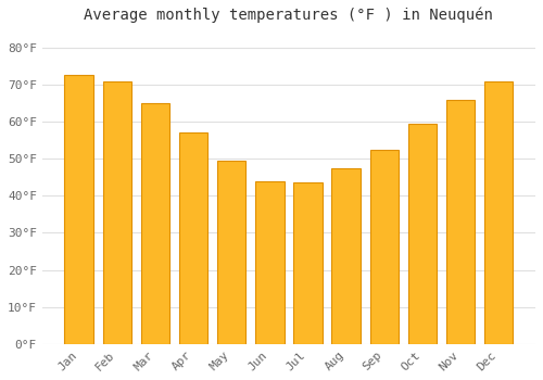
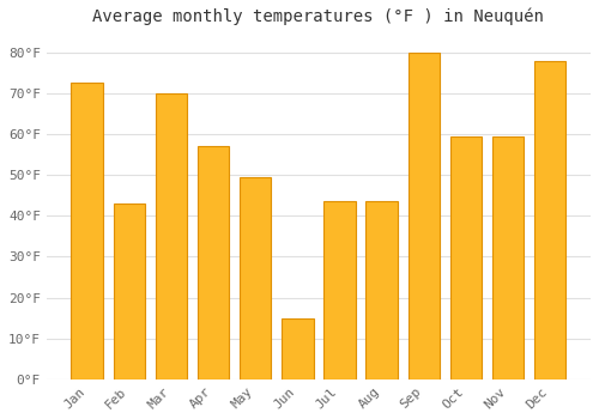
Feb: 71.0°F -> 43.0°F
Mar: 65.0°F -> 70.0°F
Jun: 44.0°F -> 15.0°F
Aug: 47.5°F -> 43.5°F
Sep: 52.5°F -> 80.0°F
Nov: 66.0°F -> 59.5°F
Dec: 71.0°F -> 78.0°F
